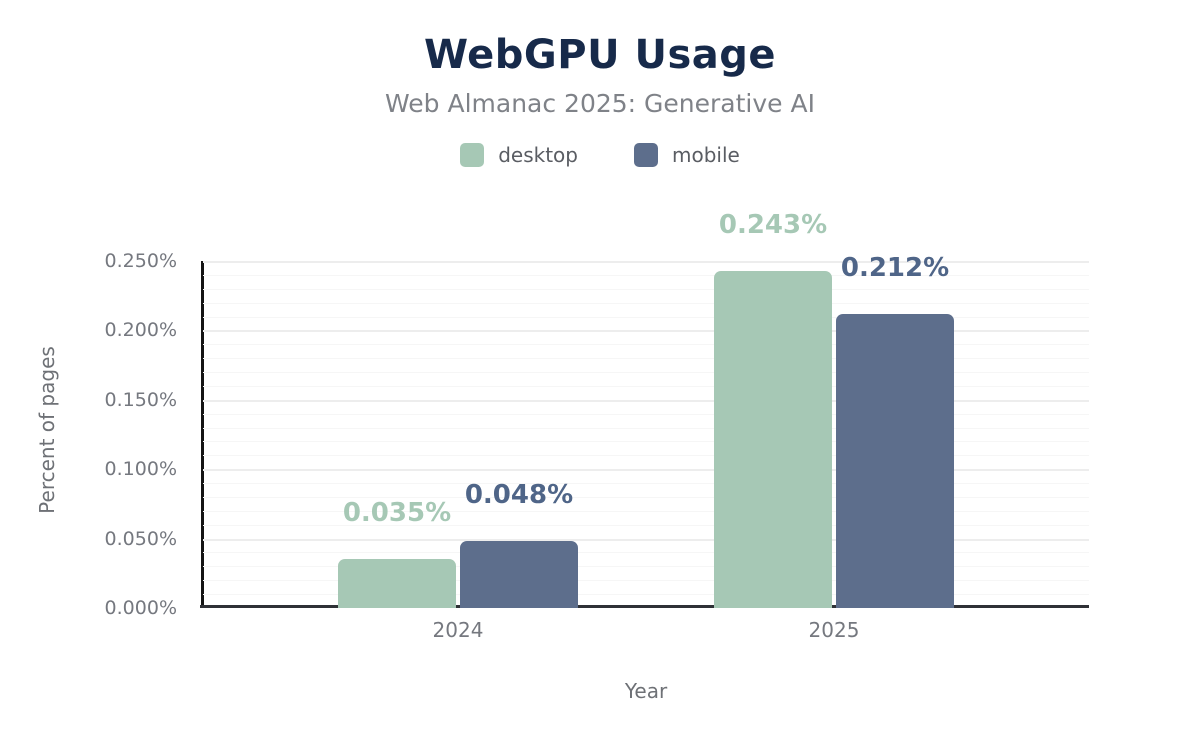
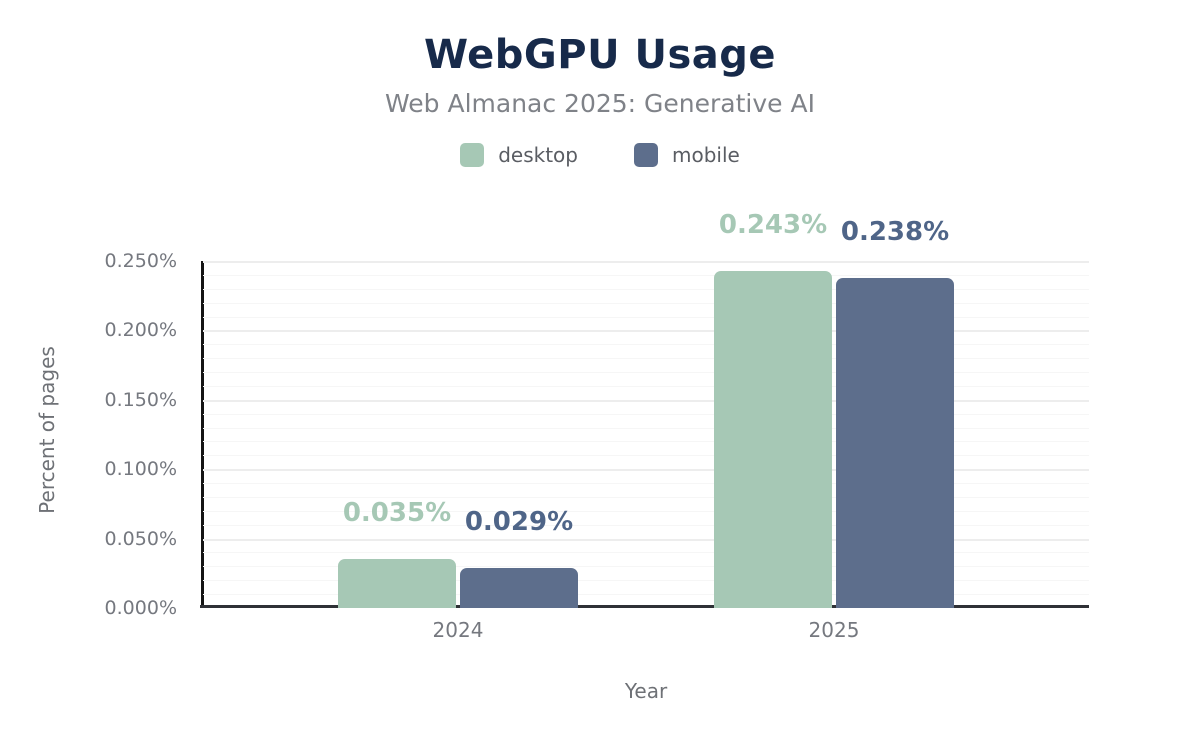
mobile/2024: 0.048% -> 0.029%
mobile/2025: 0.212% -> 0.238%
